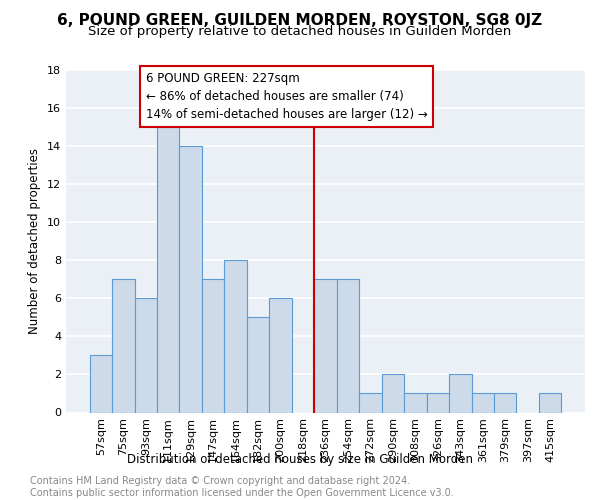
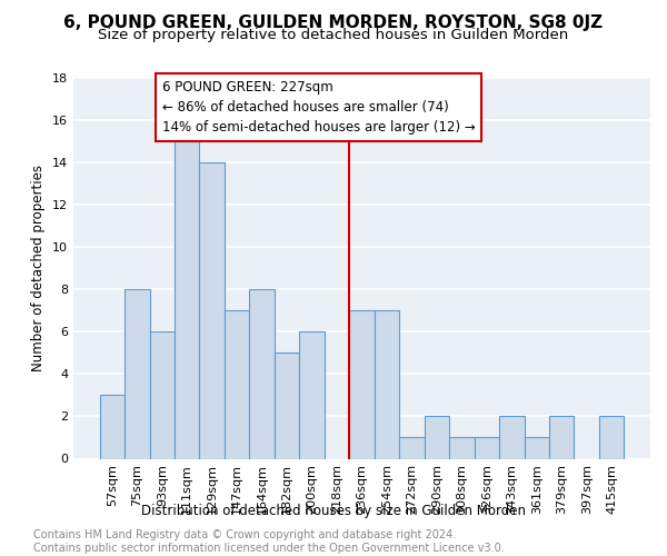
75sqm: 7 -> 8
379sqm: 1 -> 2
415sqm: 1 -> 2
